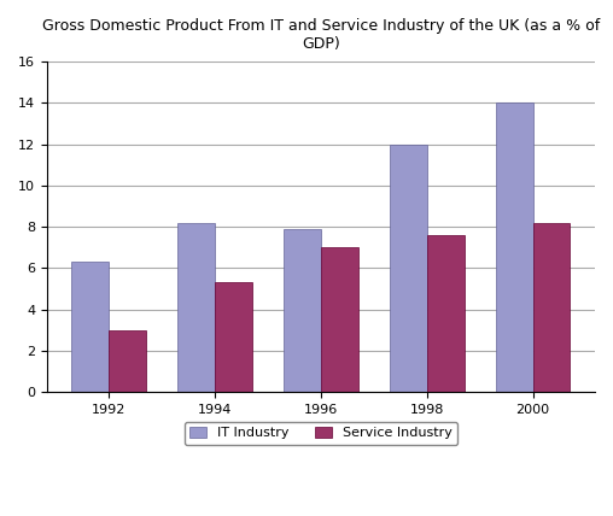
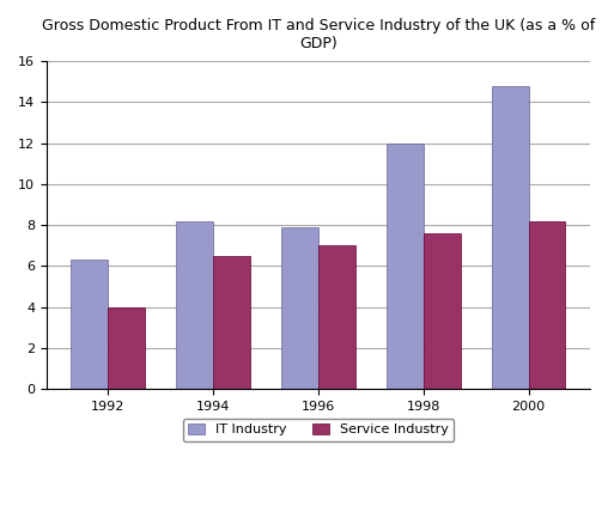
Service Industry/1992: 3.0 -> 4.0
Service Industry/1994: 5.3 -> 6.5
IT Industry/2000: 14.0 -> 14.8
